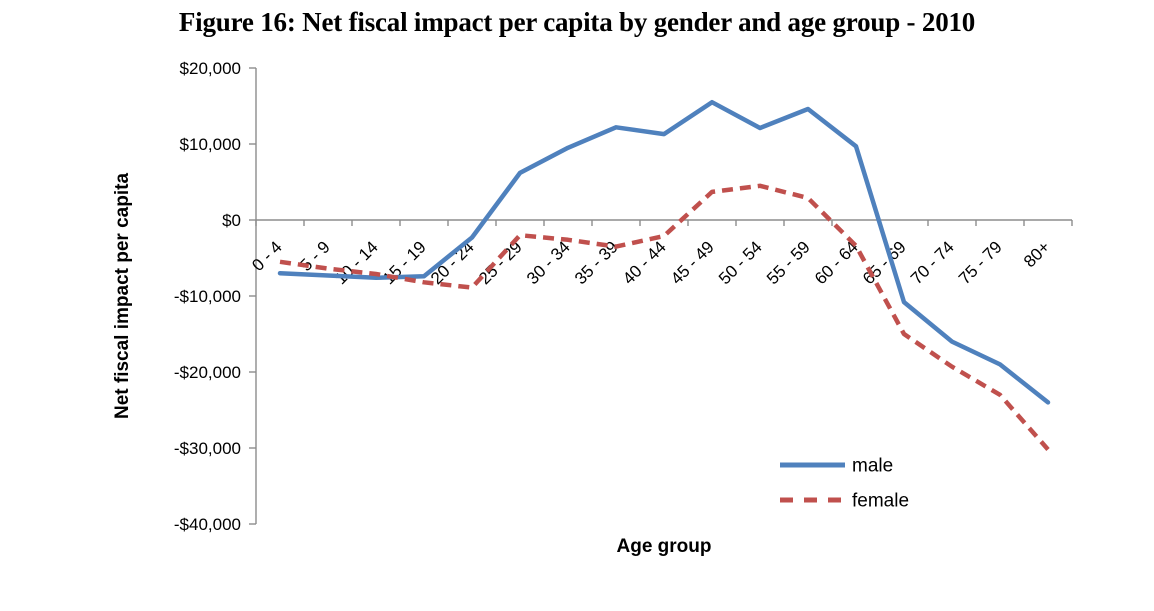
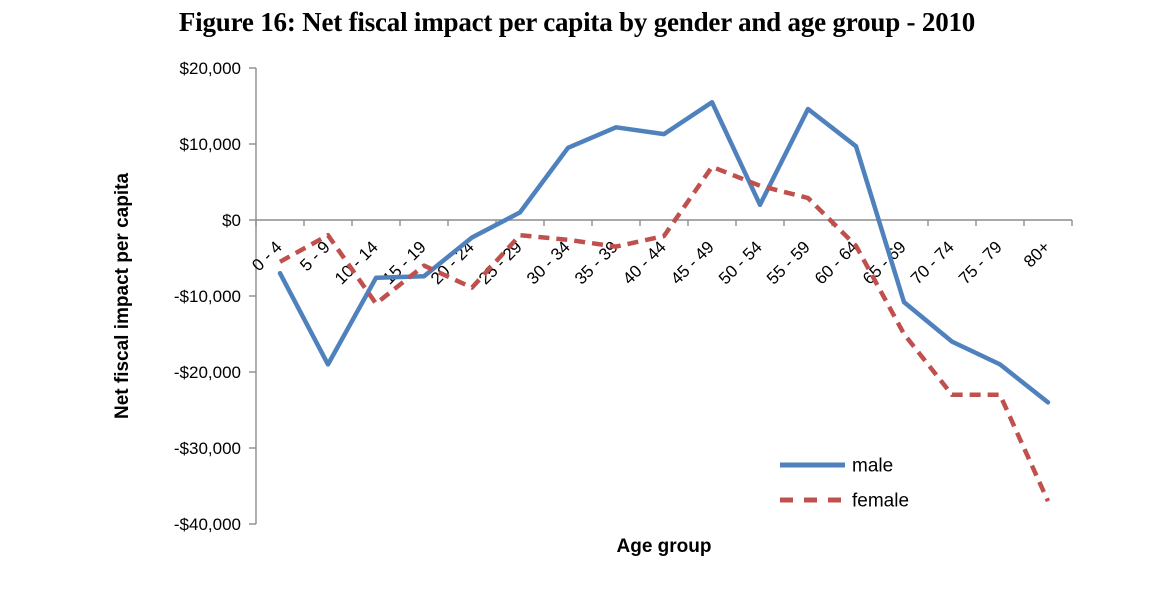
male/5 - 9: -$7000 -> -$19000
female/5 - 9: -$6000 -> -$2000
female/10 - 14: -$7000 -> -$11000
female/15 - 19: -$8000 -> -$6000
male/25 - 29: $6000 -> $1000
female/45 - 49: $4000 -> $7000
male/50 - 54: $12000 -> $2000
female/70 - 74: -$19000 -> -$23000
female/80+: -$30000 -> -$37000
